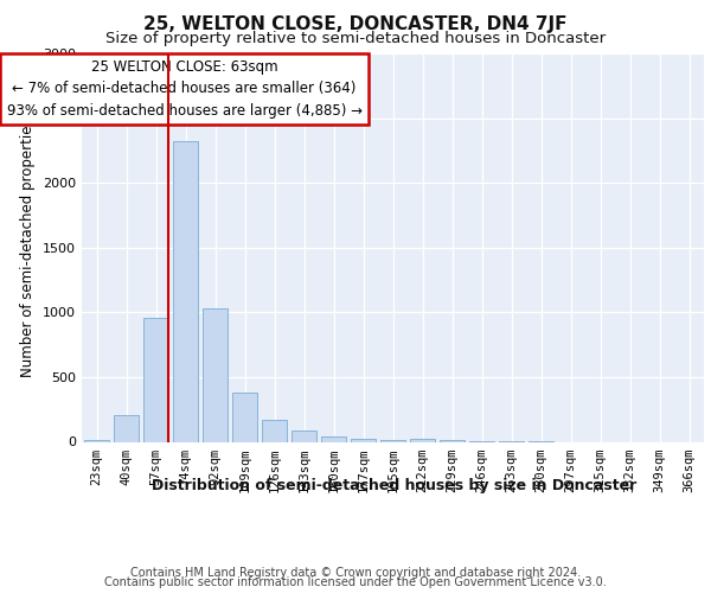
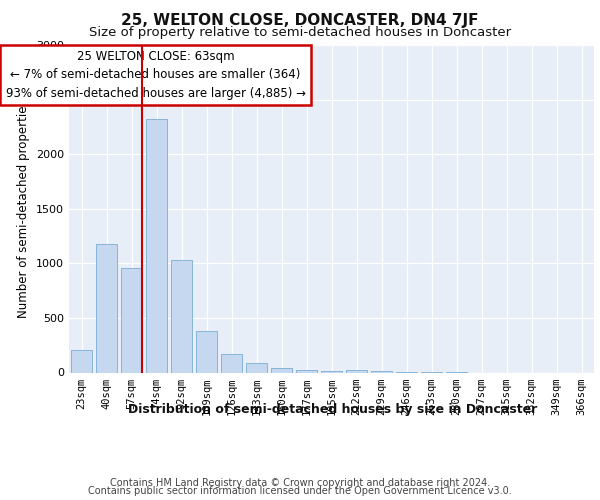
23sqm: 20 -> 210
40sqm: 210 -> 1180
